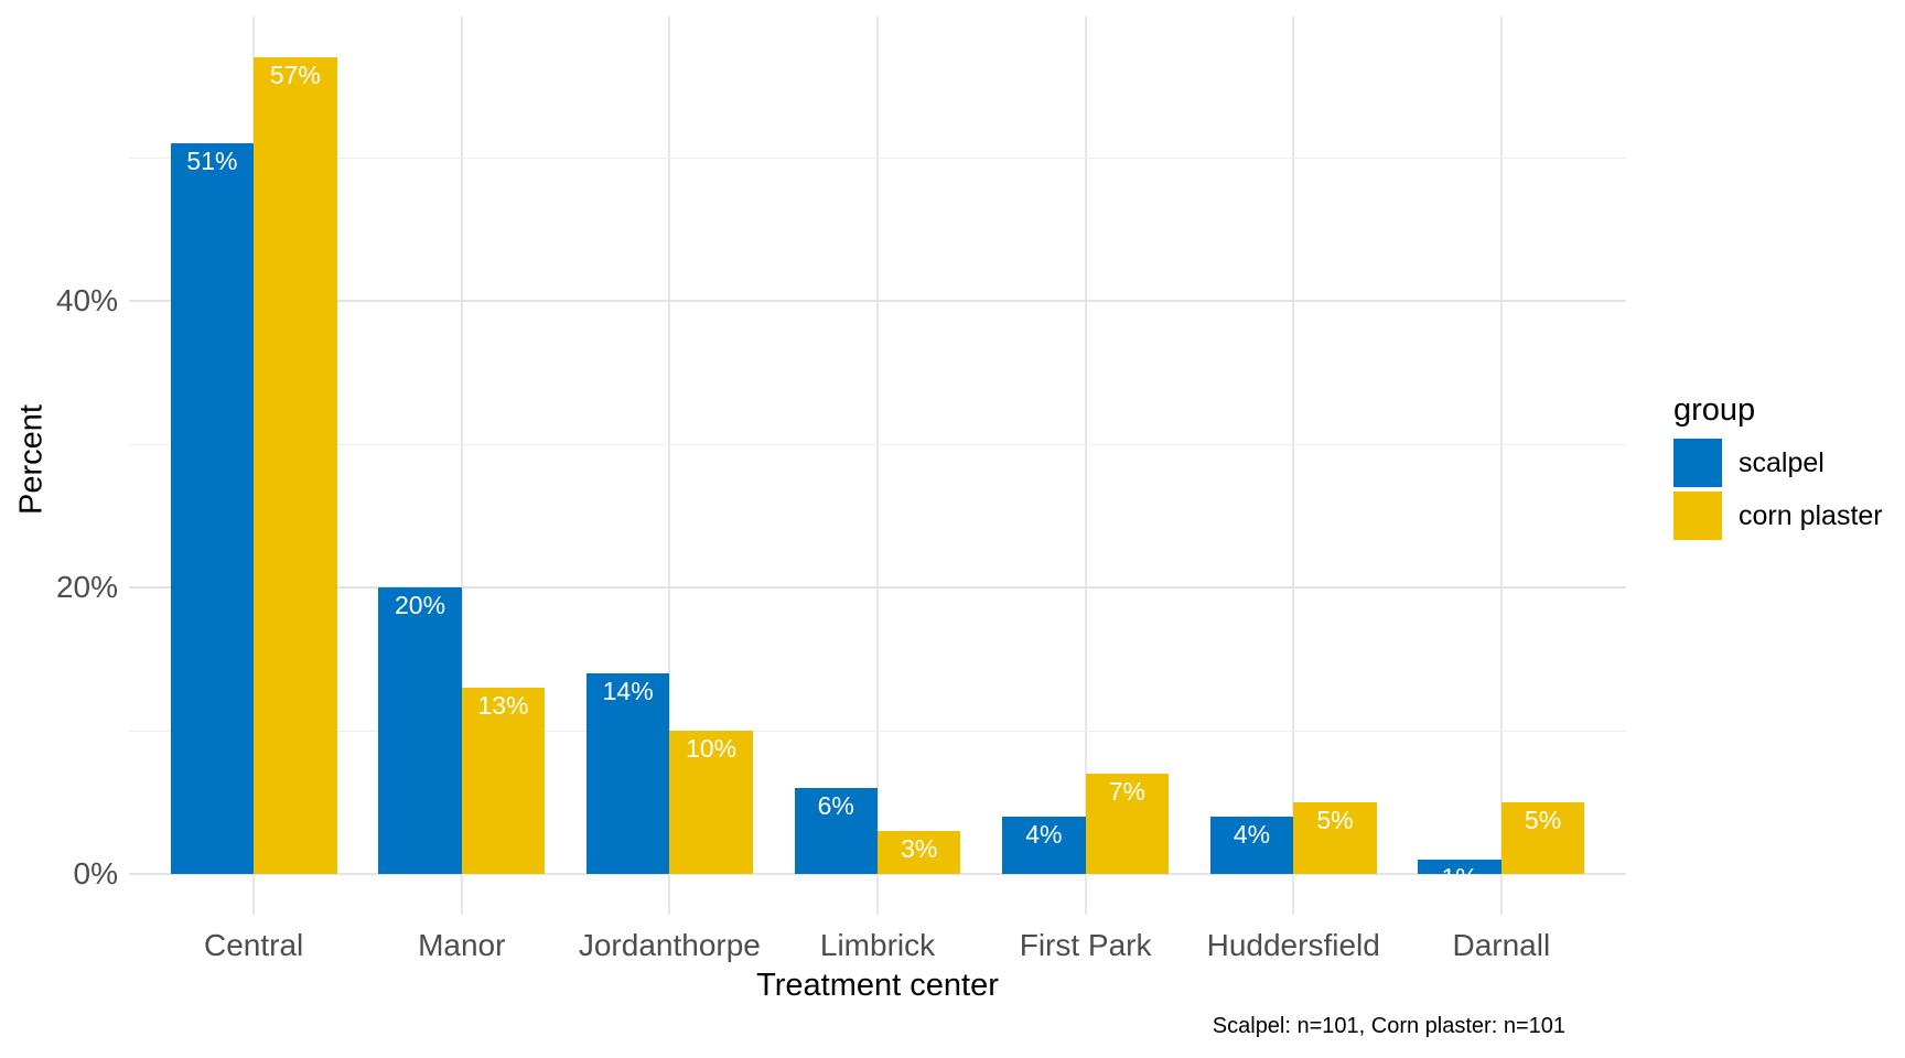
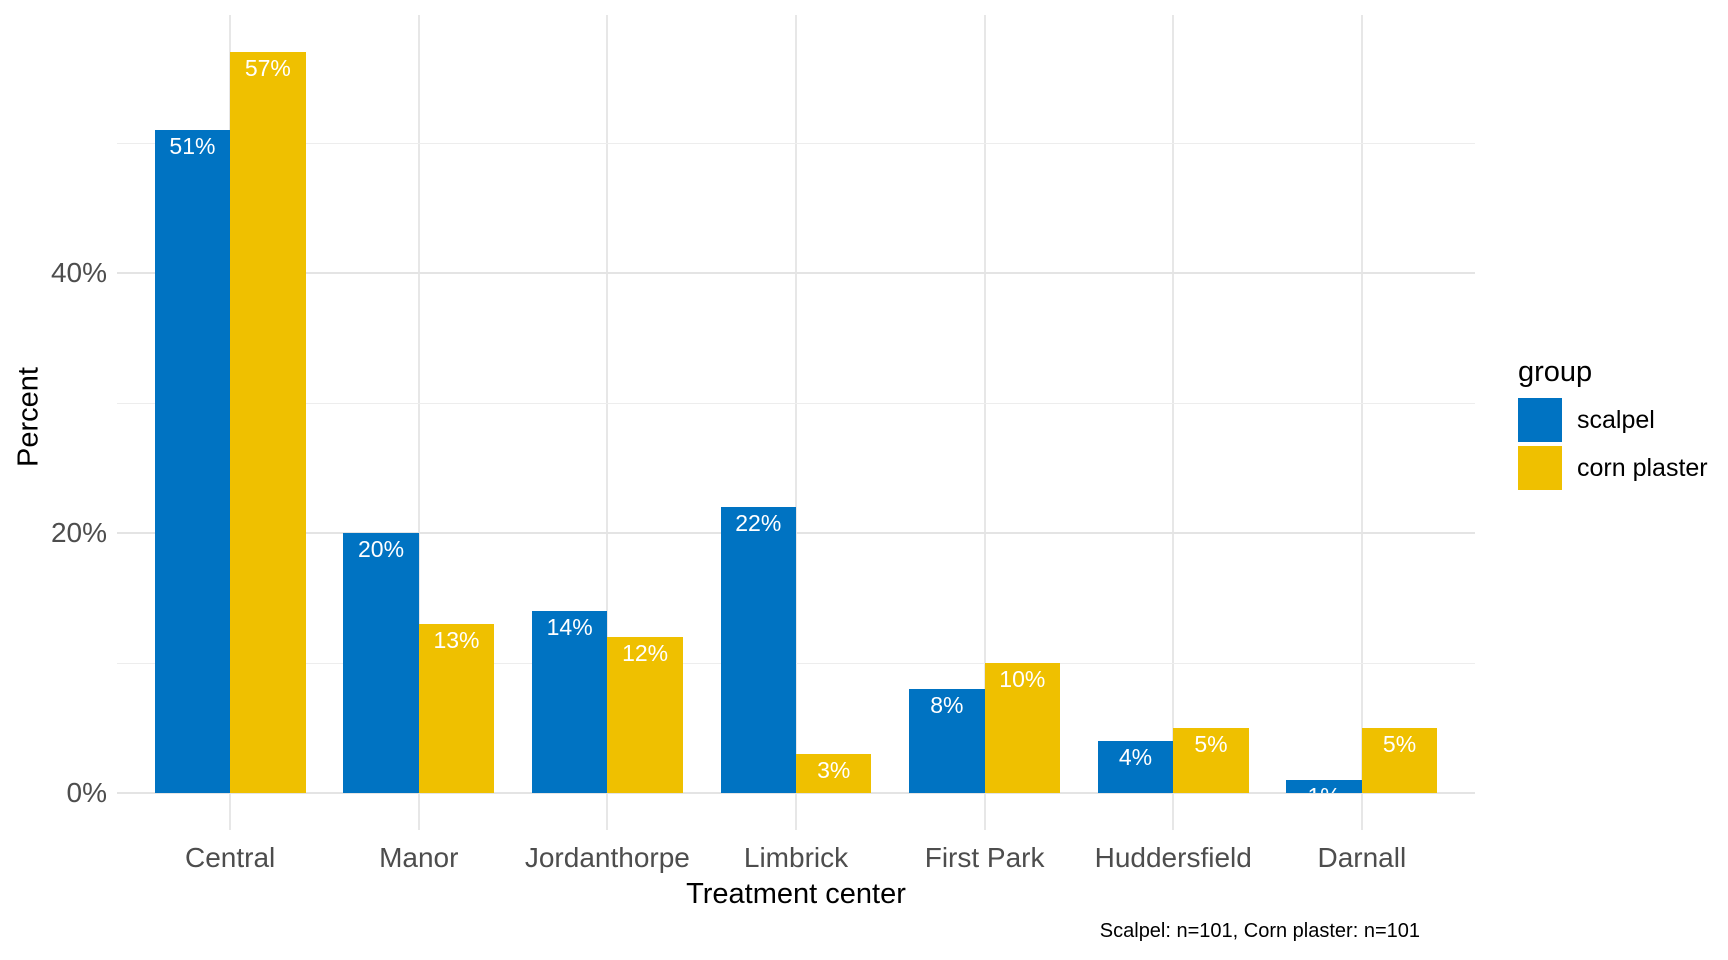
corn plaster/Jordanthorpe: 10% -> 12%
scalpel/Limbrick: 6% -> 22%
scalpel/First Park: 4% -> 8%
corn plaster/First Park: 7% -> 10%
